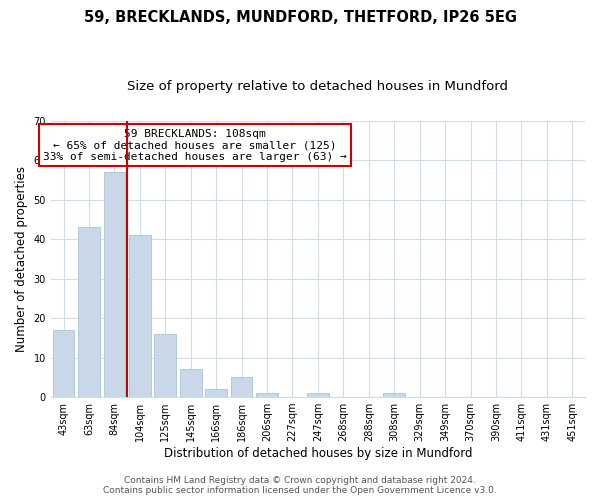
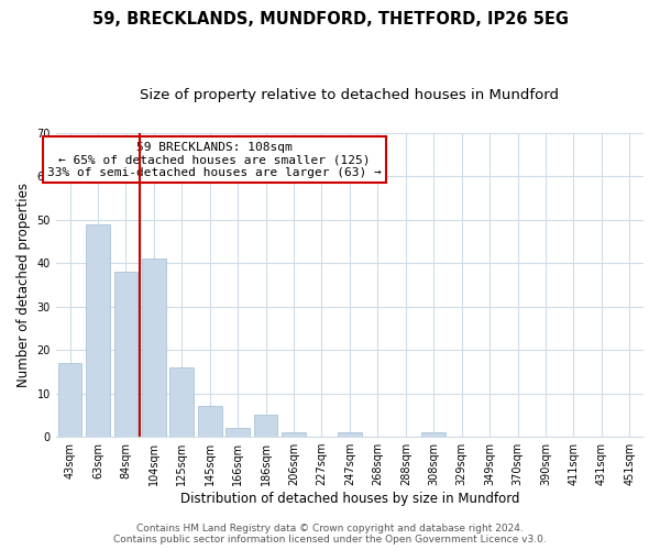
63sqm: 43 -> 49
84sqm: 57 -> 38
